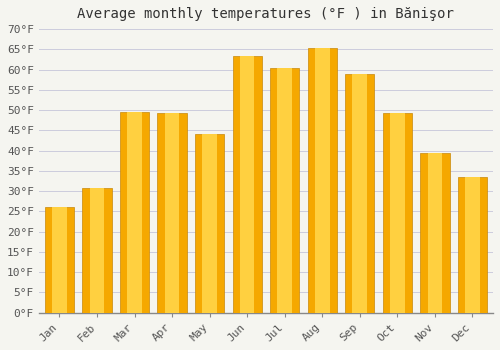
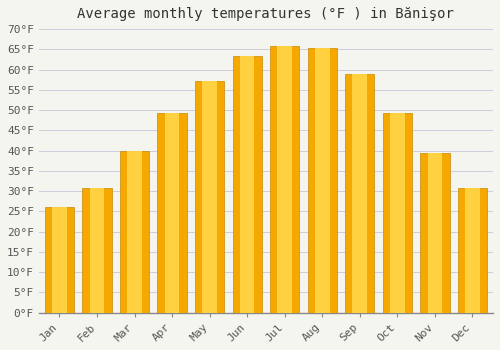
Mar: 49.5°F -> 39.9°F
May: 44.0°F -> 57.2°F
Jul: 60.5°F -> 65.8°F
Dec: 33.5°F -> 30.7°F
